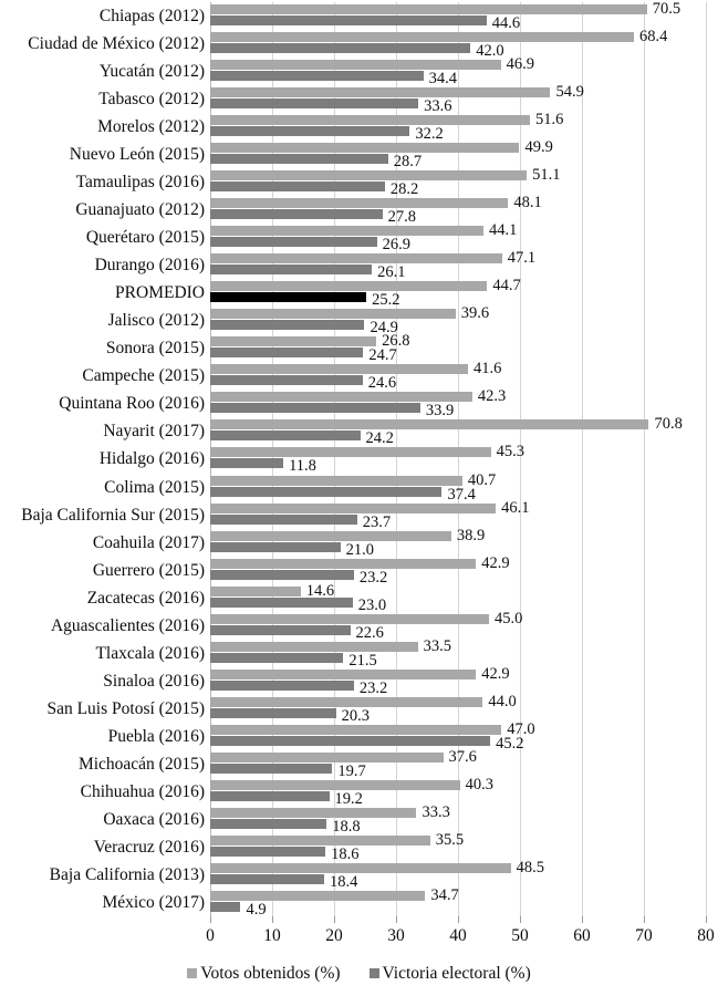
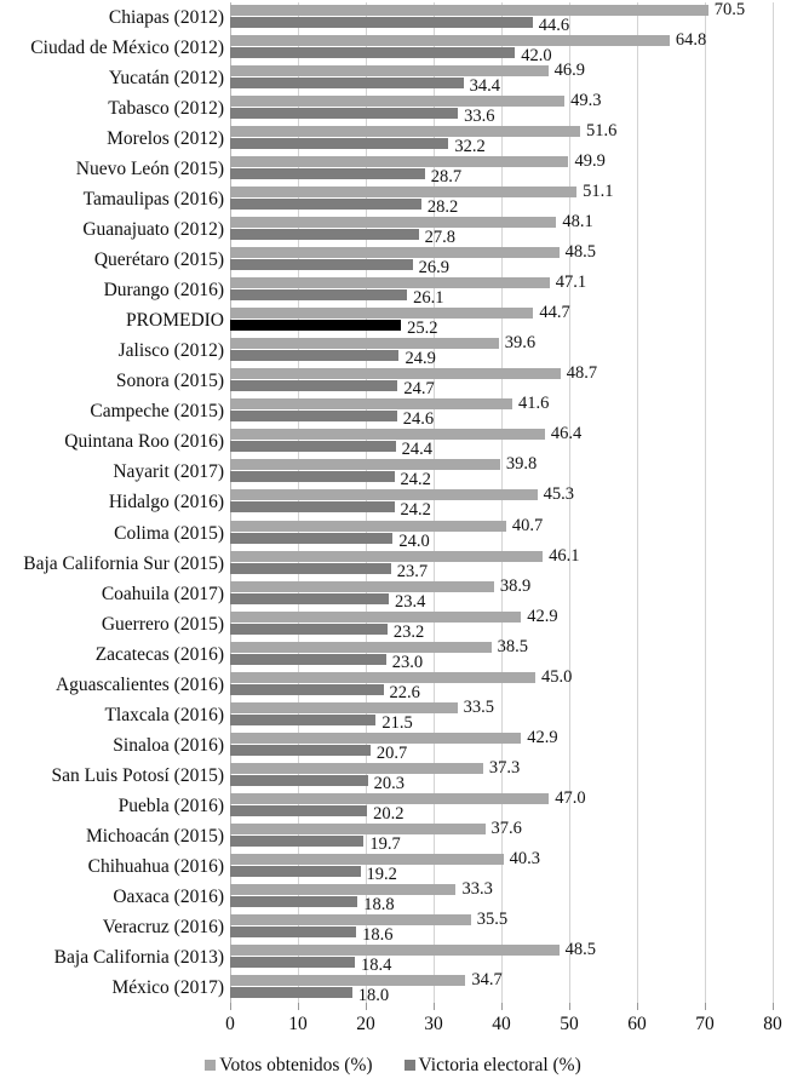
Votos obtenidos (%)/Ciudad de México (2012): 68.4 -> 64.8
Votos obtenidos (%)/Tabasco (2012): 54.9 -> 49.3
Votos obtenidos (%)/Querétaro (2015): 44.1 -> 48.5
Votos obtenidos (%)/Sonora (2015): 26.8 -> 48.7
Votos obtenidos (%)/Quintana Roo (2016): 42.3 -> 46.4
Victoria electoral (%)/Quintana Roo (2016): 33.9 -> 24.4
Votos obtenidos (%)/Nayarit (2017): 70.8 -> 39.8
Victoria electoral (%)/Hidalgo (2016): 11.8 -> 24.2
Victoria electoral (%)/Colima (2015): 37.4 -> 24.0
Victoria electoral (%)/Coahuila (2017): 21.0 -> 23.4
Votos obtenidos (%)/Zacatecas (2016): 14.6 -> 38.5
Victoria electoral (%)/Sinaloa (2016): 23.2 -> 20.7
Votos obtenidos (%)/San Luis Potosí (2015): 44.0 -> 37.3
Victoria electoral (%)/Puebla (2016): 45.2 -> 20.2
Victoria electoral (%)/México (2017): 4.9 -> 18.0
